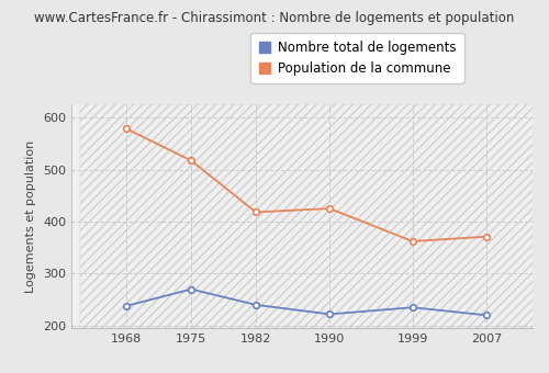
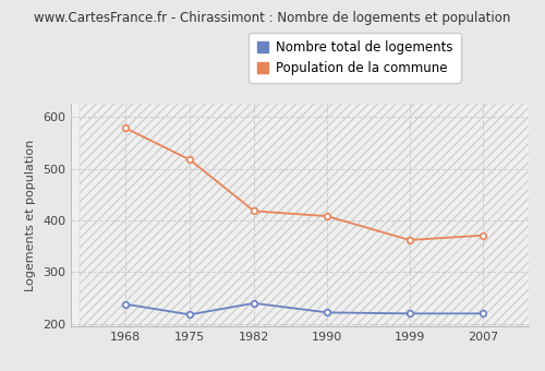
Nombre total de logements/1975: 270 -> 218
Population de la commune/1990: 425 -> 408
Nombre total de logements/1999: 235 -> 220
